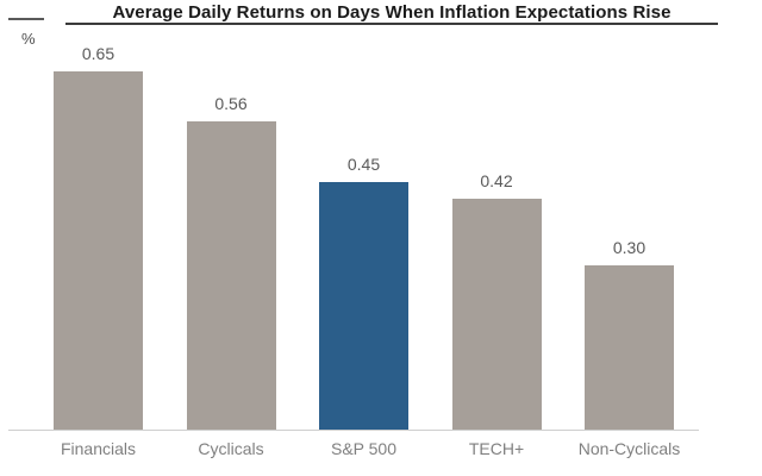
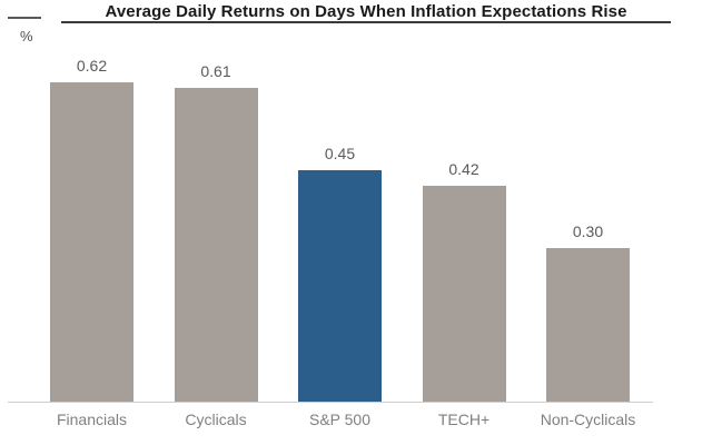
Financials: 0.65 -> 0.62
Cyclicals: 0.56 -> 0.61
